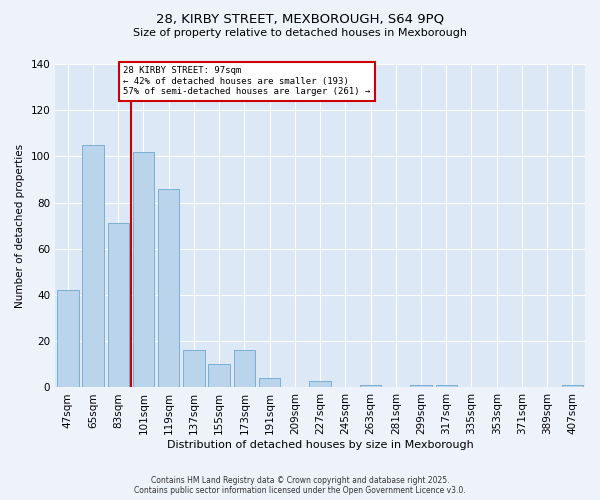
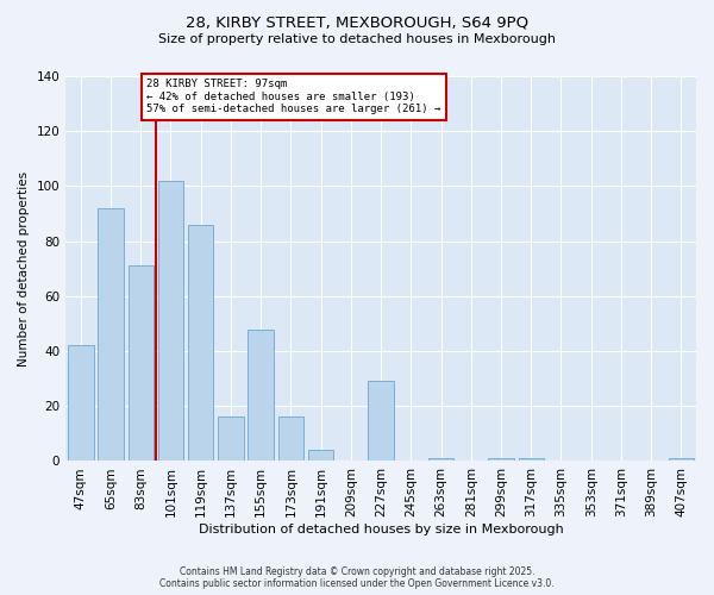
65sqm: 105 -> 92
155sqm: 10 -> 48
227sqm: 3 -> 29
